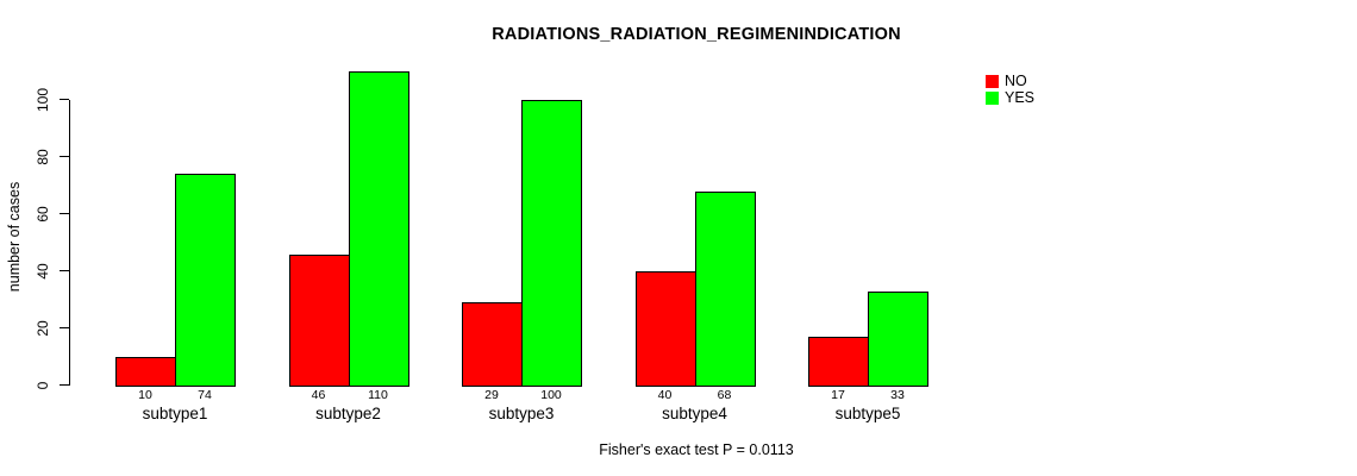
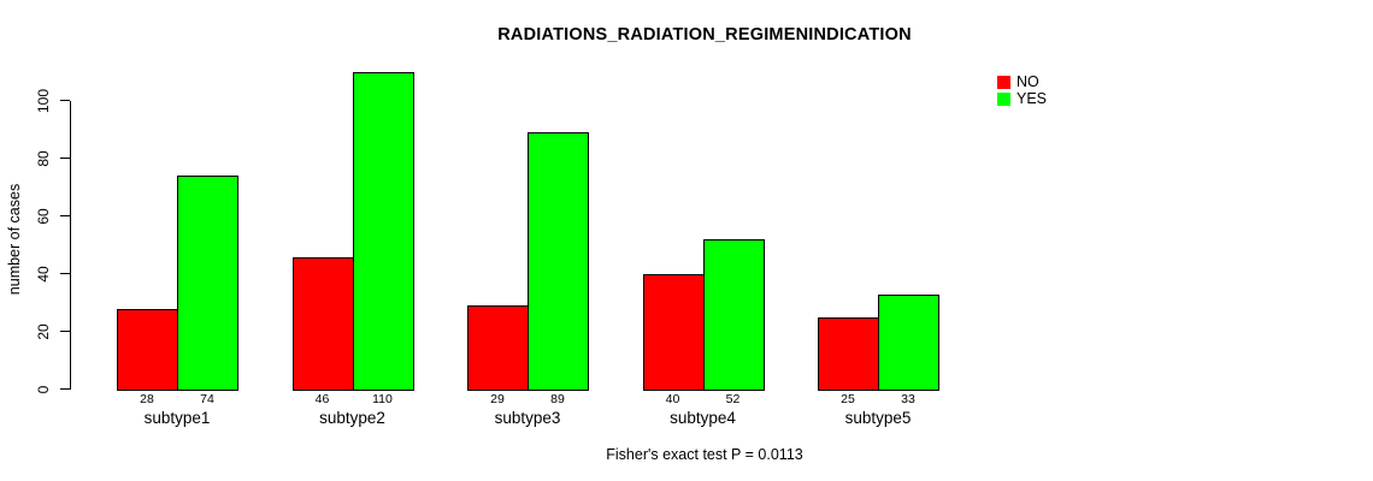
NO/subtype1: 10 -> 28
YES/subtype3: 100 -> 89
YES/subtype4: 68 -> 52
NO/subtype5: 17 -> 25
